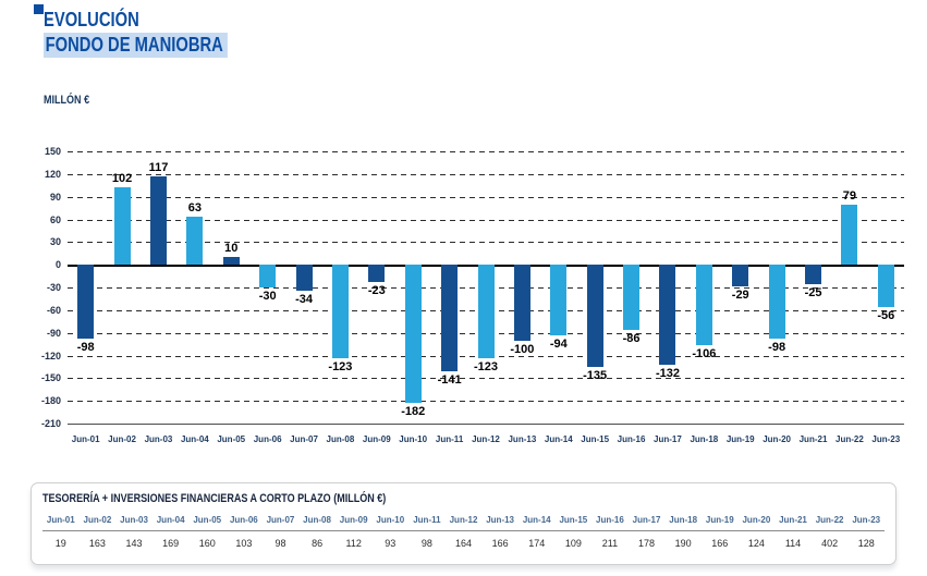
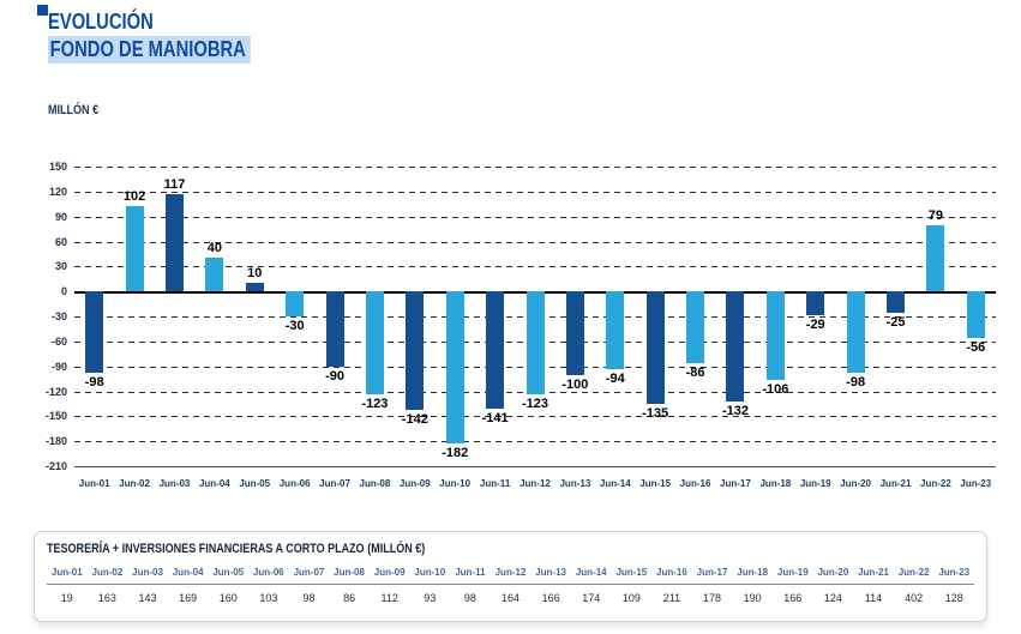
Jun-04: 63 -> 40
Jun-07: -34 -> -90
Jun-09: -23 -> -142
